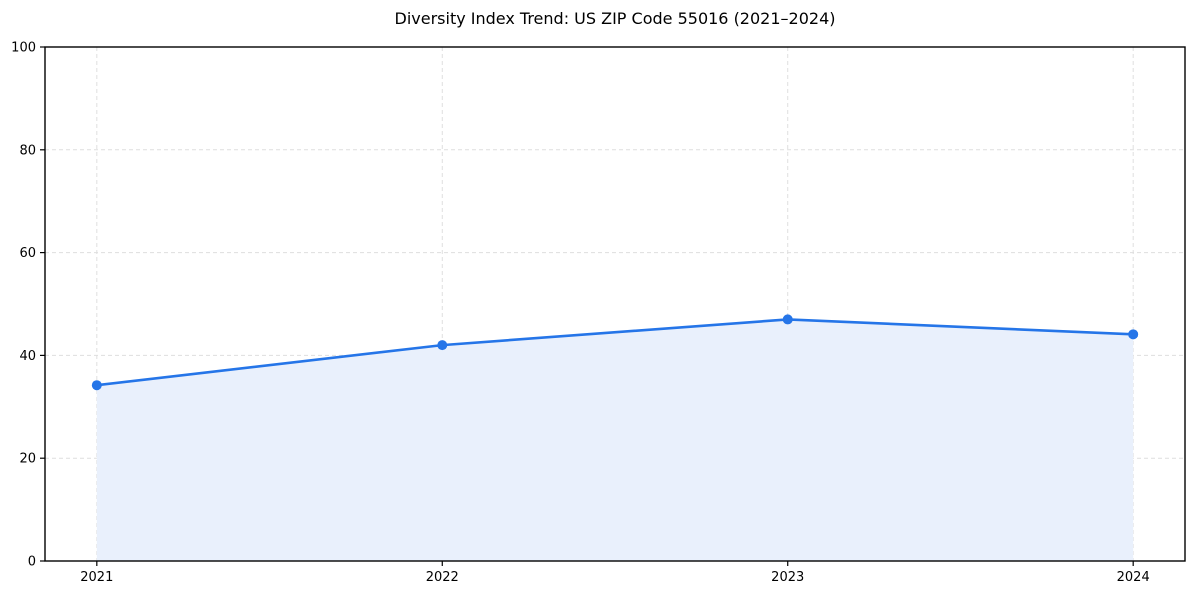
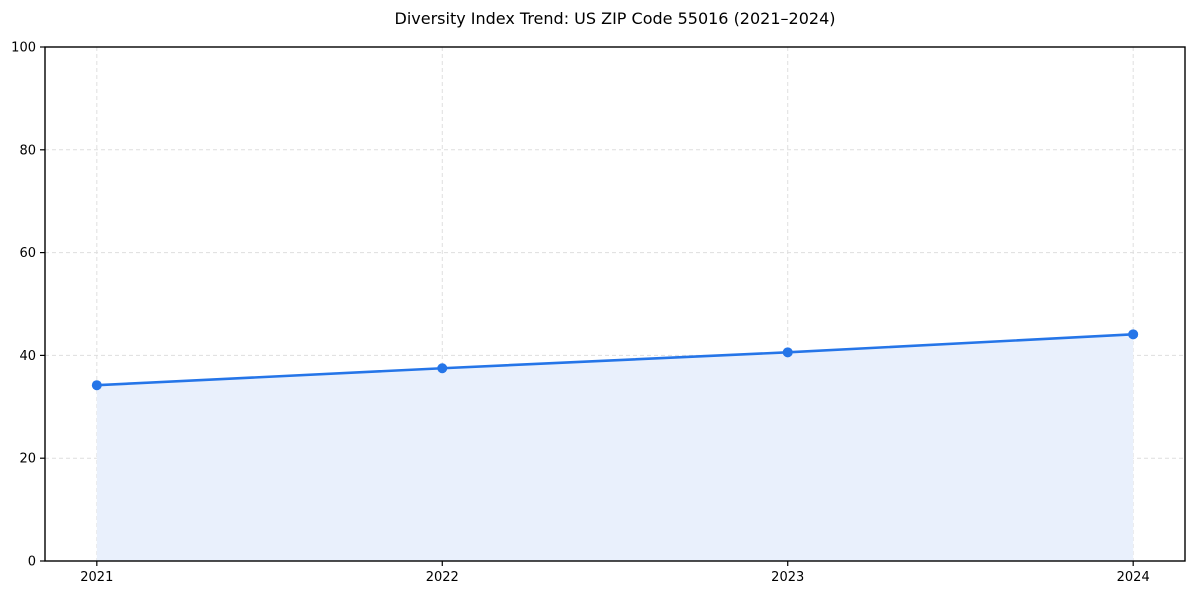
2022: 42 -> 38
2023: 47 -> 41
